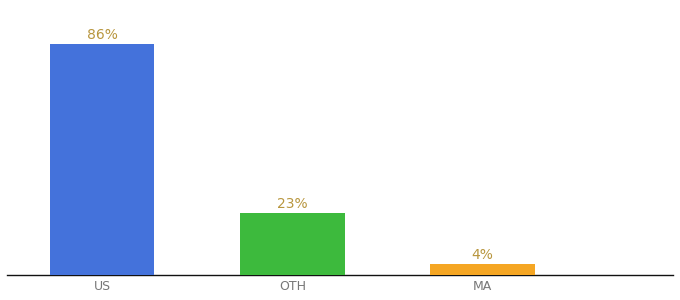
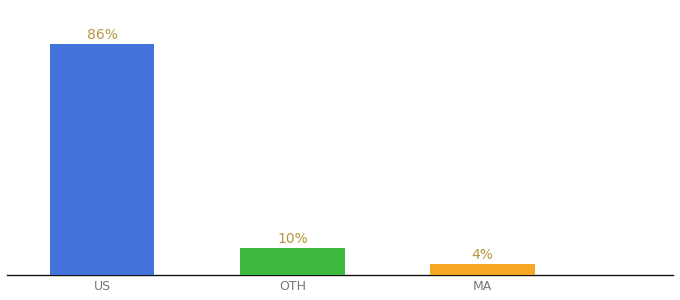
OTH: 23% -> 10%
